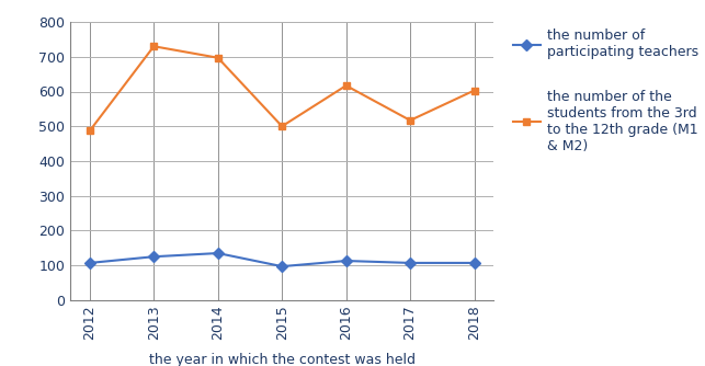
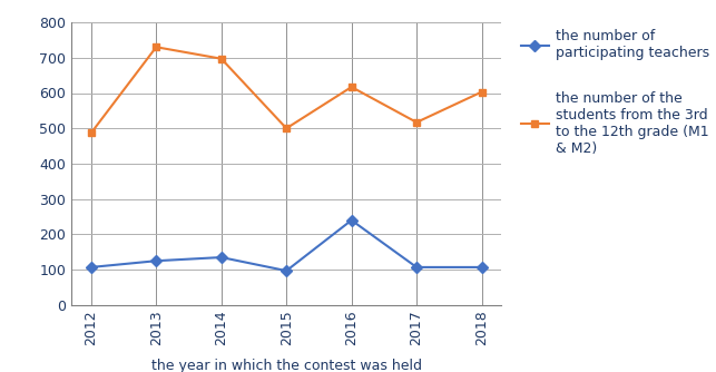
the number of participating teachers/2016: 113 -> 240
